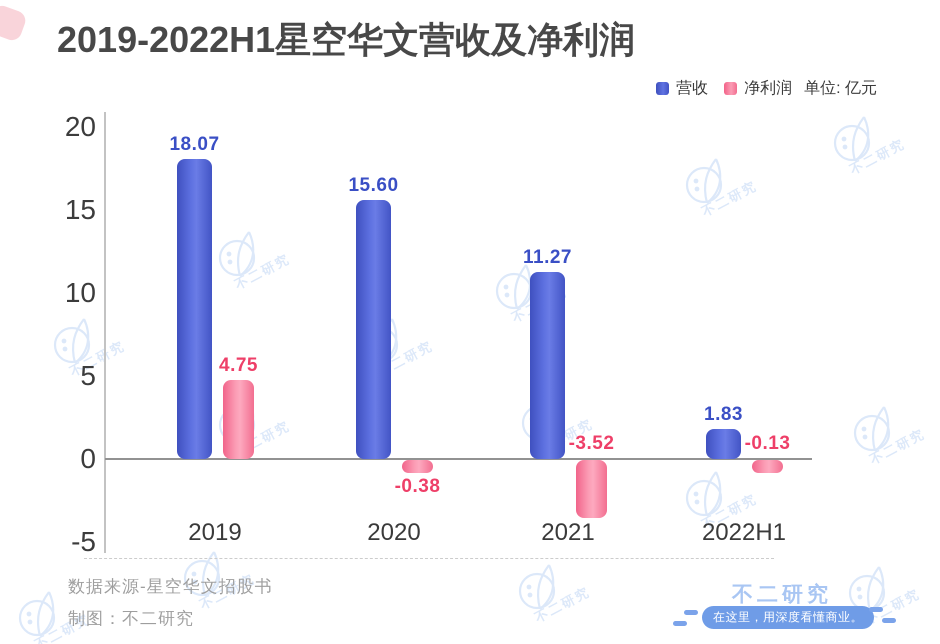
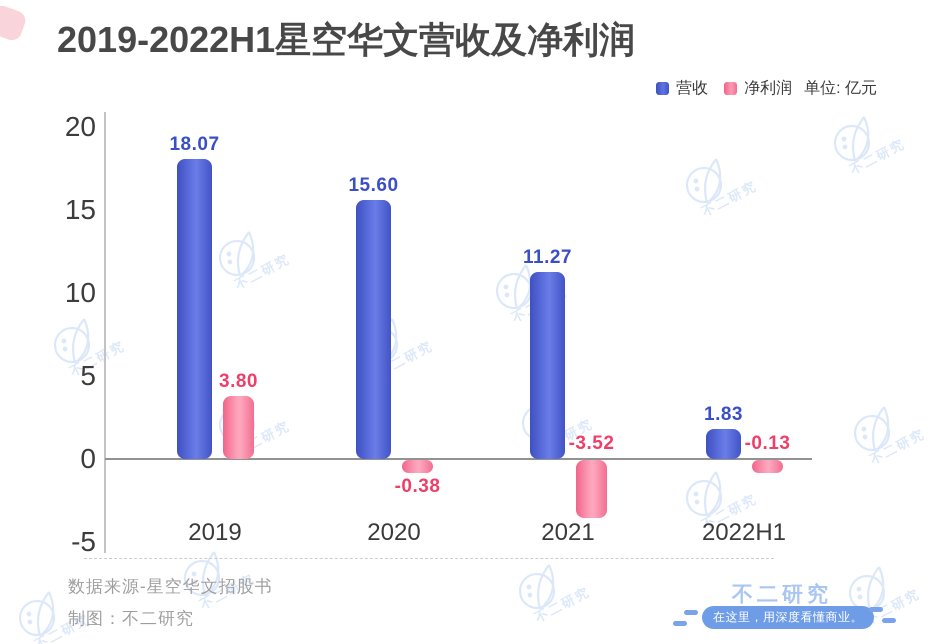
净利润/2019: 4.75 -> 3.80
